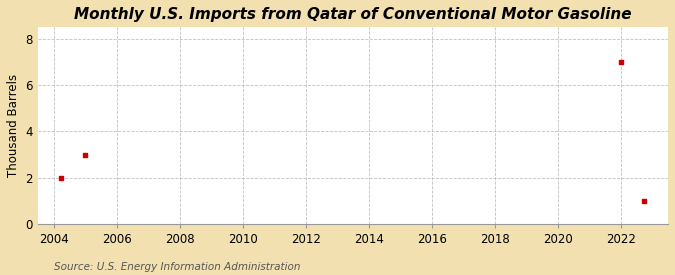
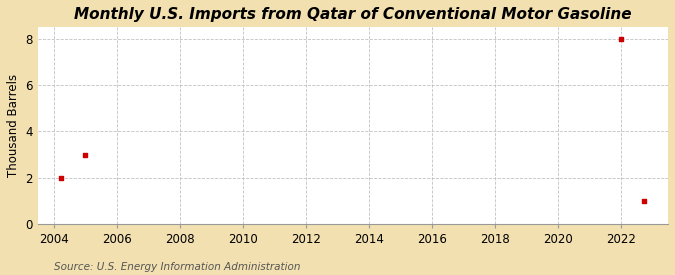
2022: 7 -> 8
